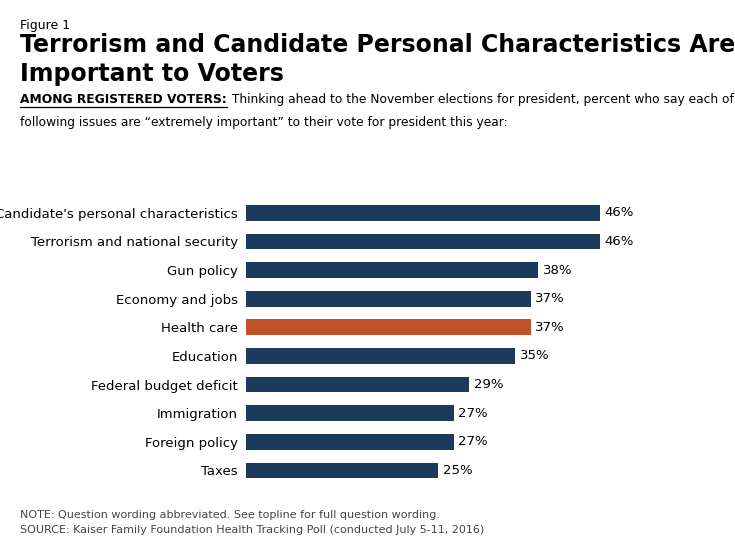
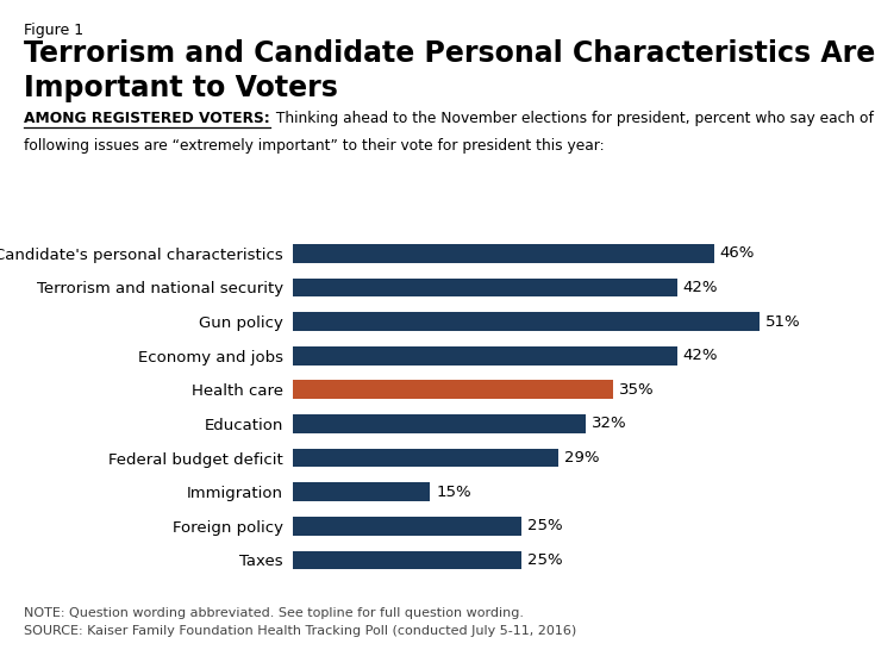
Terrorism and national security: 46% -> 42%
Gun policy: 38% -> 51%
Economy and jobs: 37% -> 42%
Health care: 37% -> 35%
Education: 35% -> 32%
Immigration: 27% -> 15%
Foreign policy: 27% -> 25%
